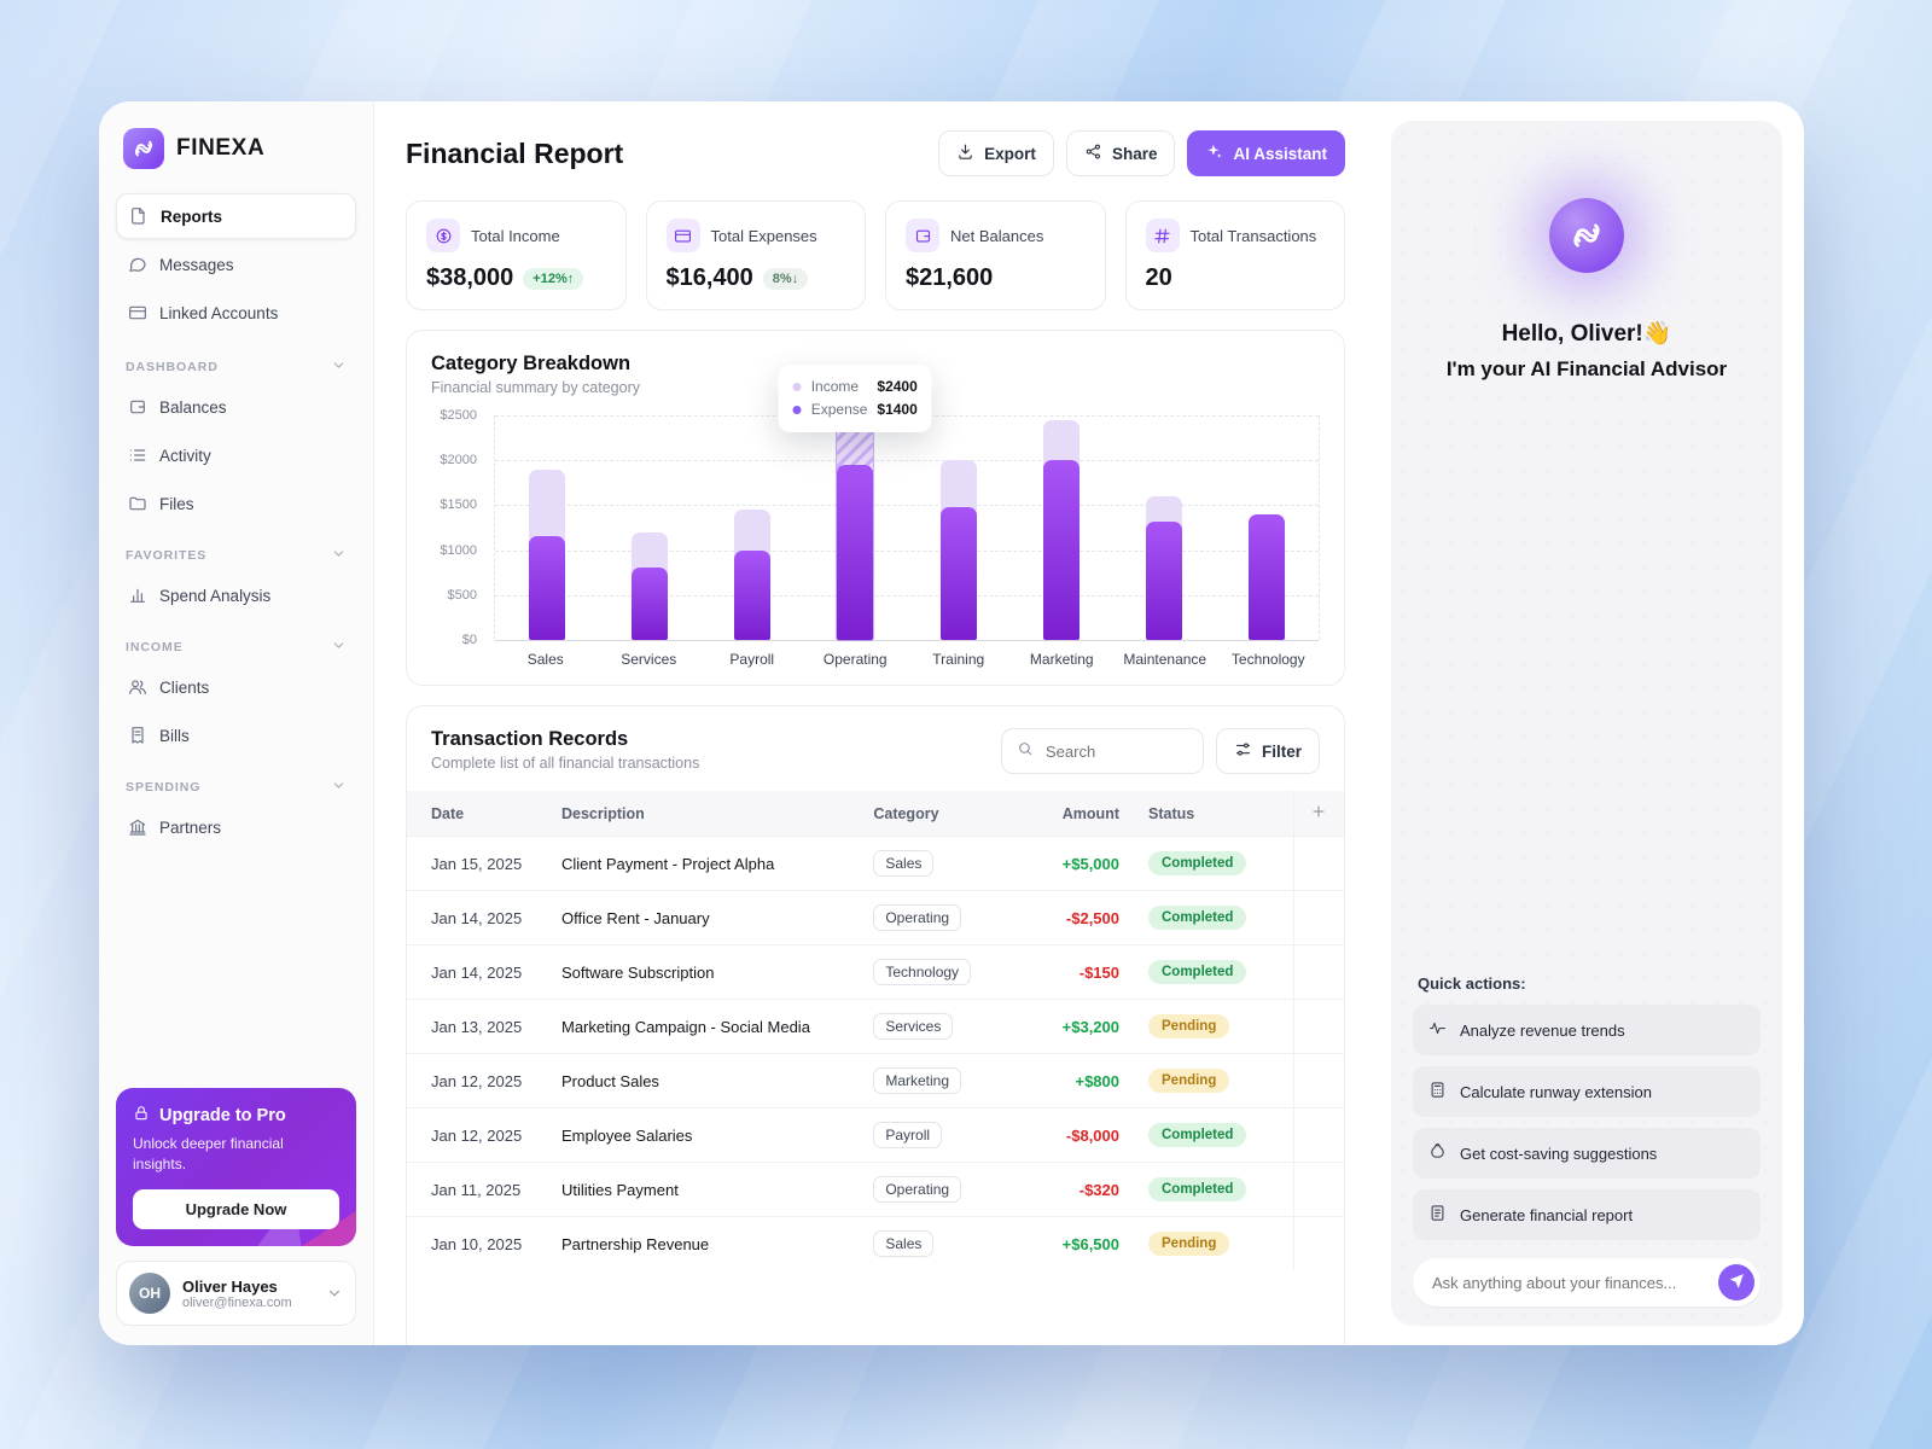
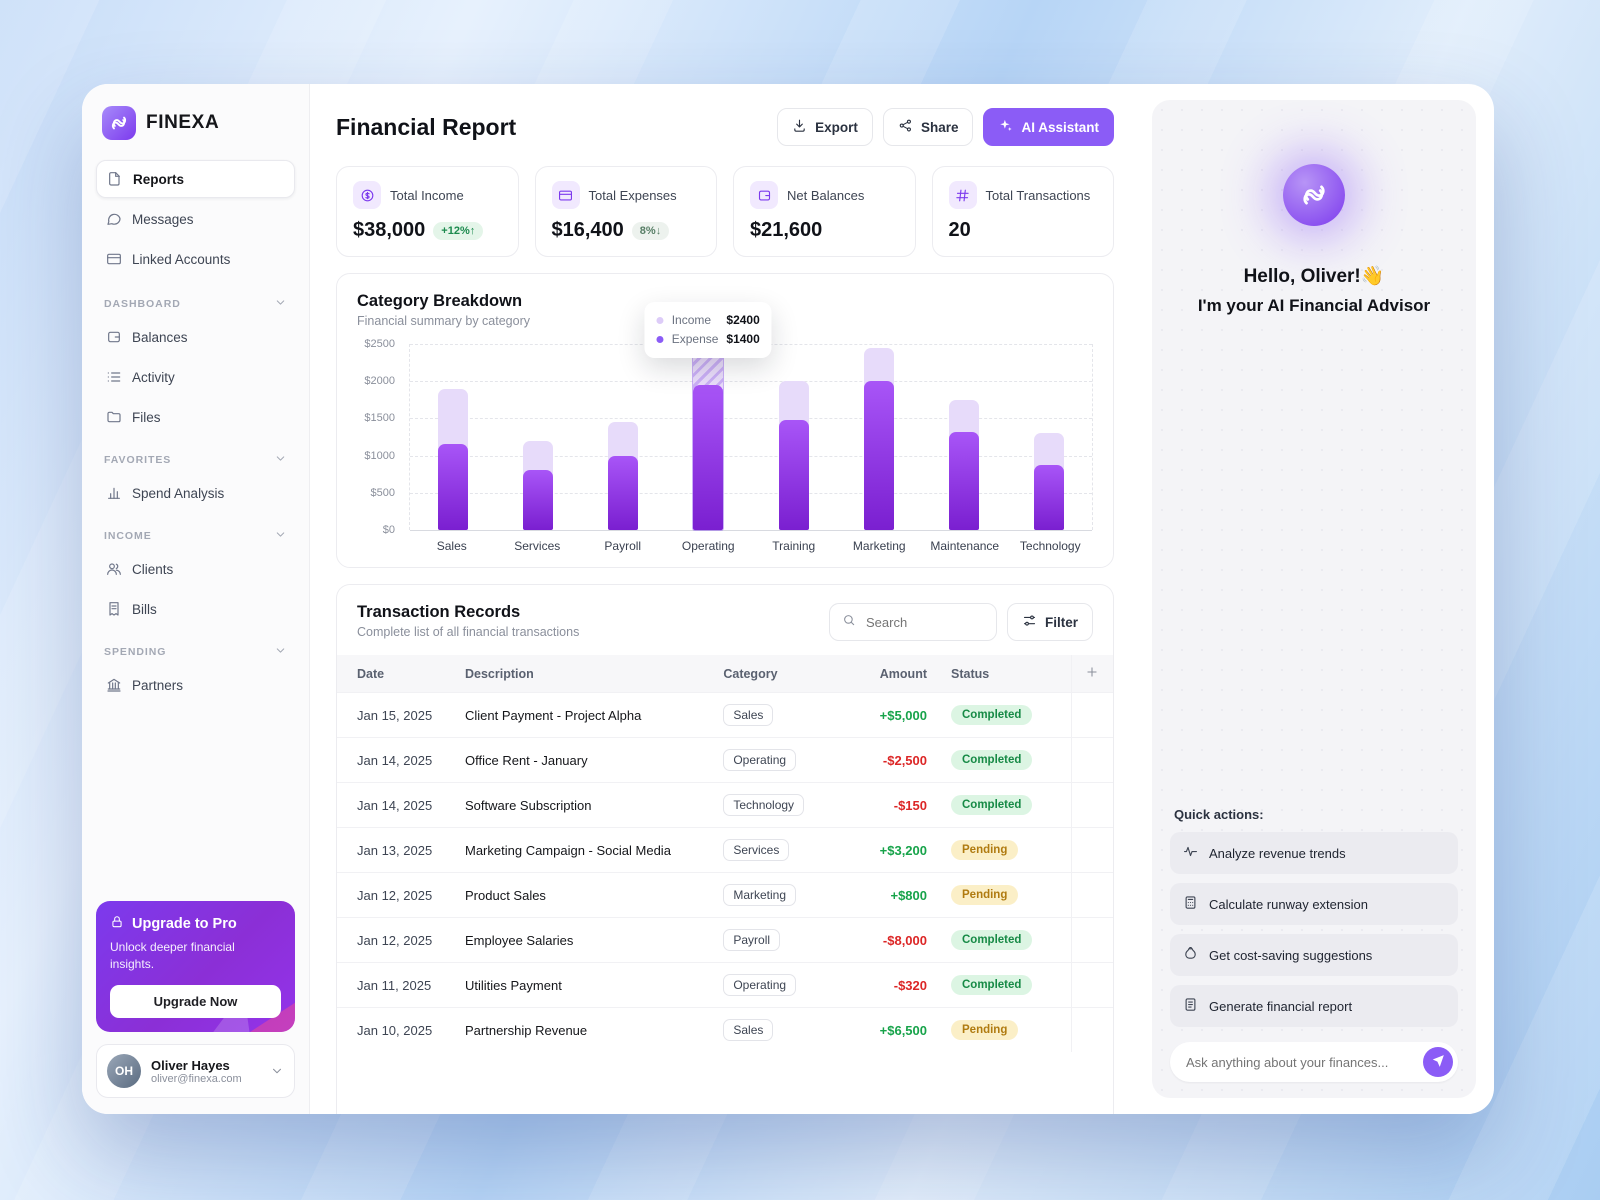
Income/Maintenance: $1600 -> $1800
Expense/Technology: $1400 -> $900
